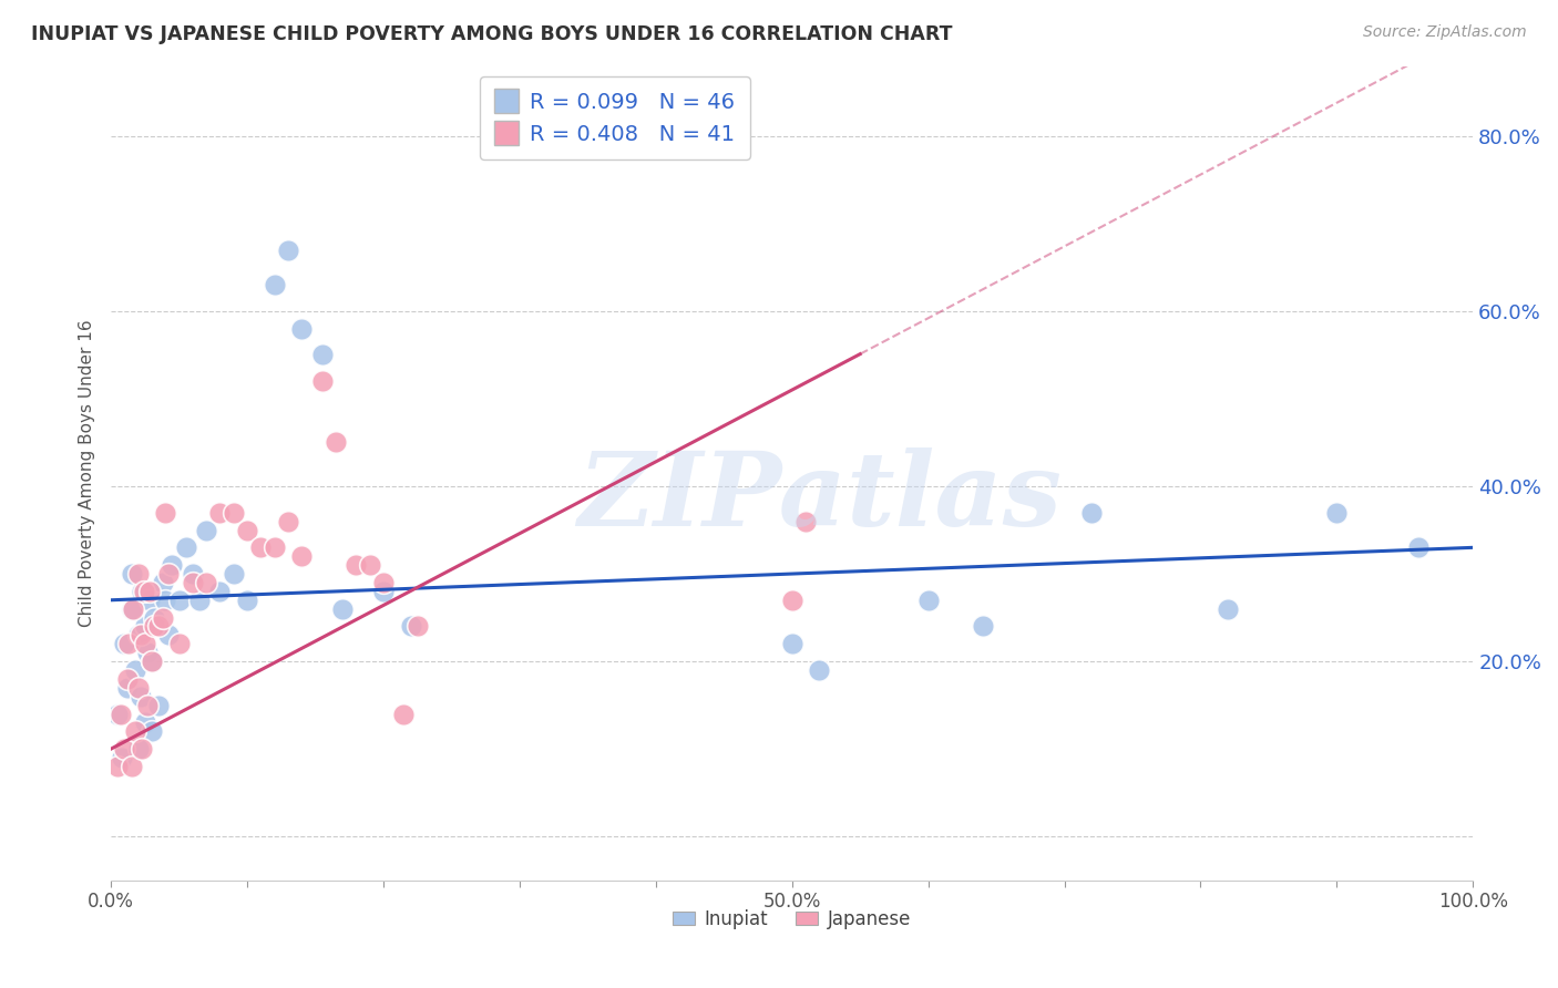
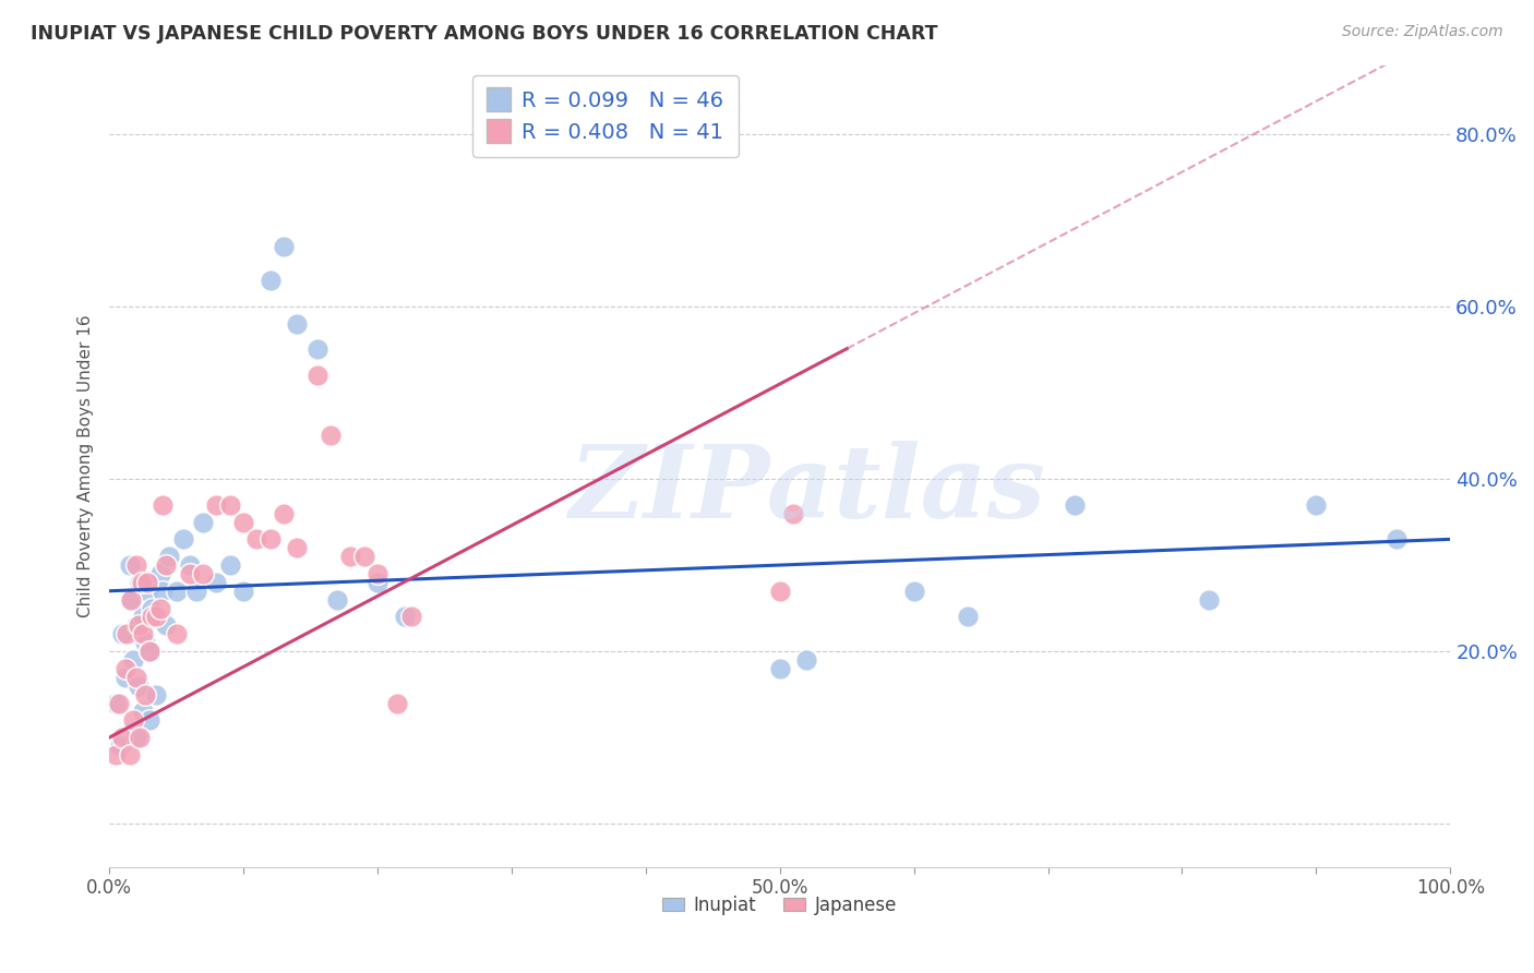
Inupiat/50.0%: 22% -> 18%
